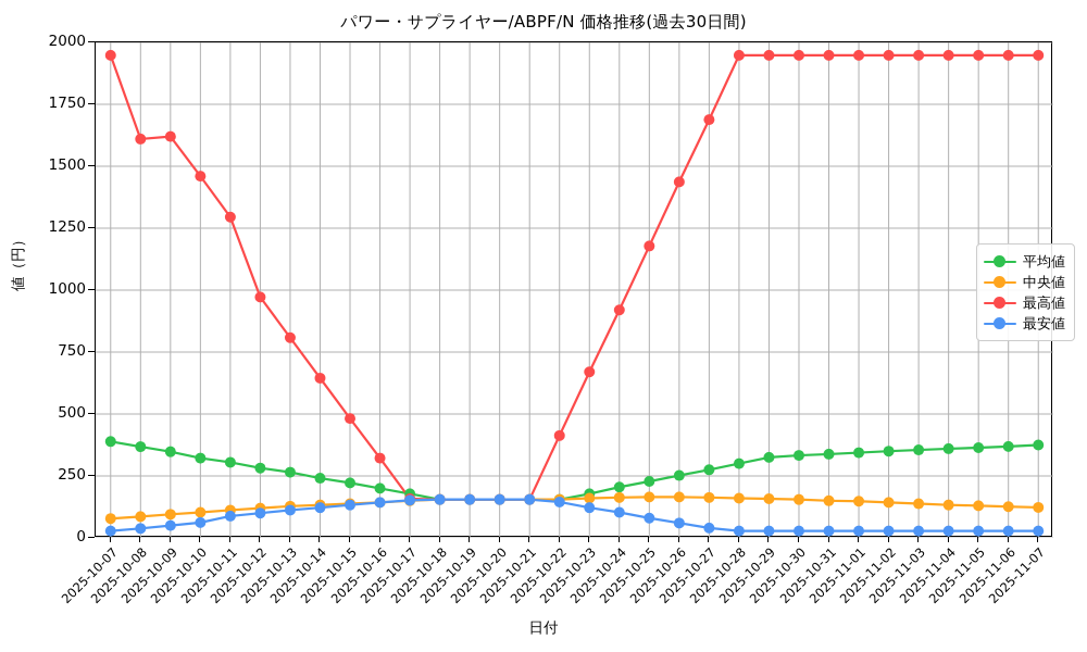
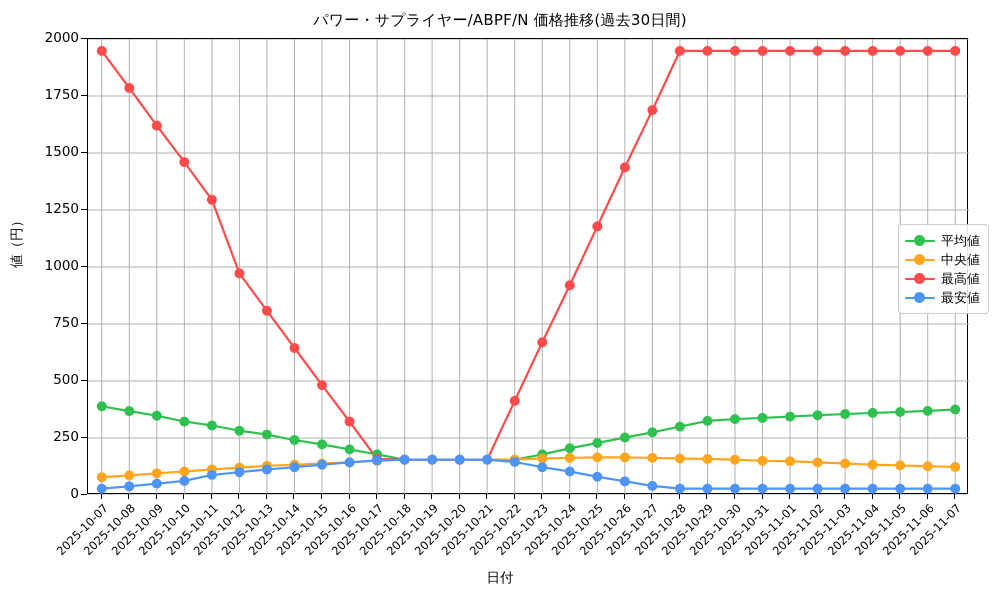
最高値/2025-10-08: 1610 -> 1780
